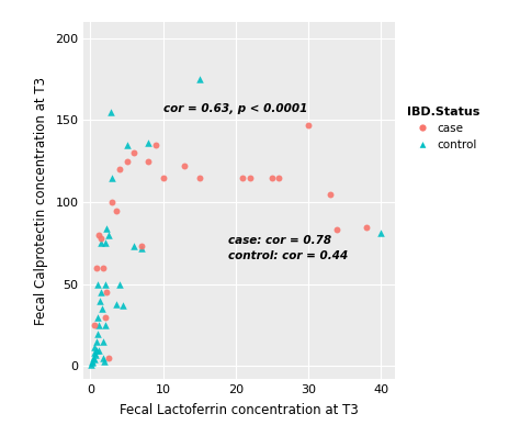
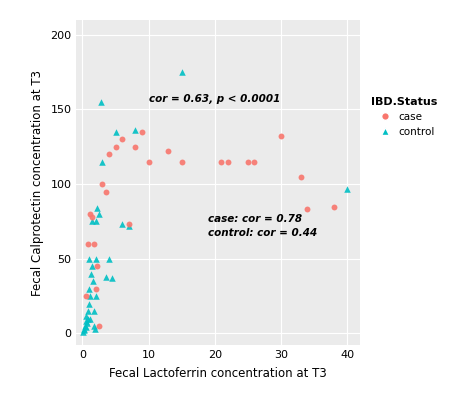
case/30: 147 -> 132
control/40: 81 -> 97
